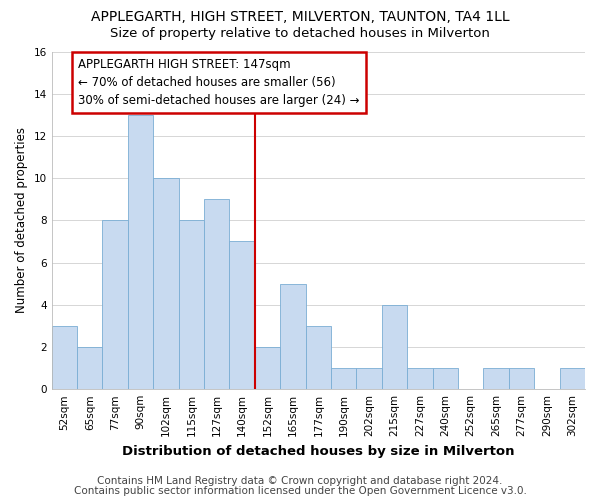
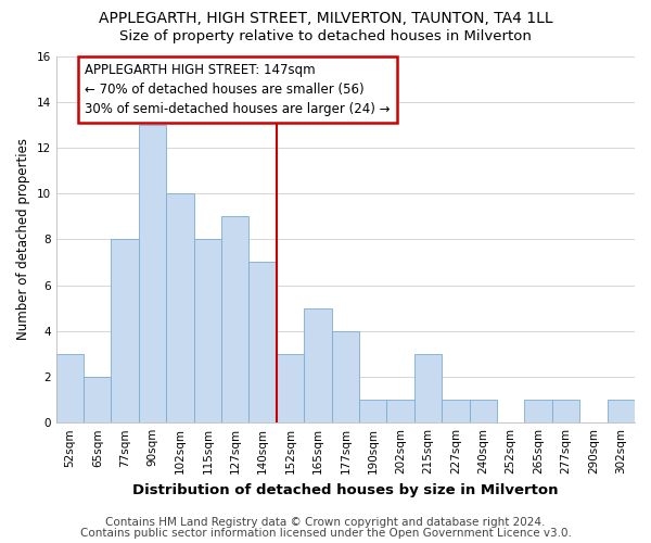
152sqm: 2 -> 3
177sqm: 3 -> 4
215sqm: 4 -> 3
